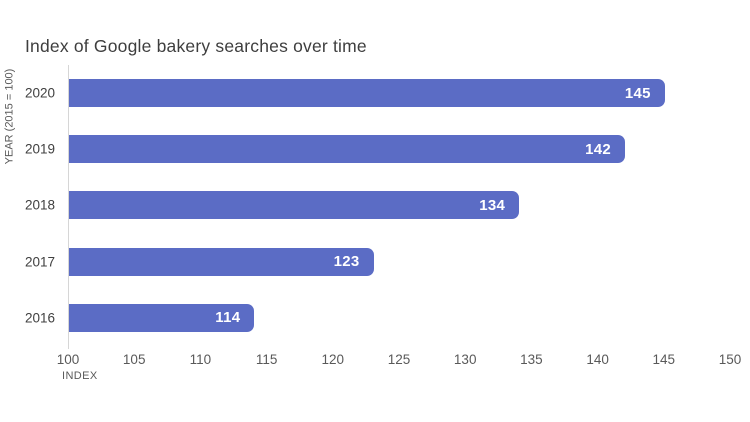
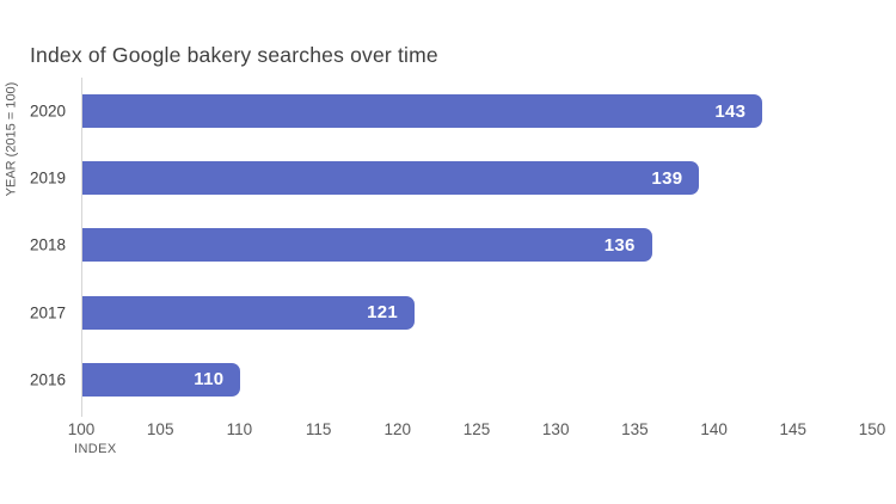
2020: 145 -> 143
2019: 142 -> 139
2018: 134 -> 136
2017: 123 -> 121
2016: 114 -> 110
